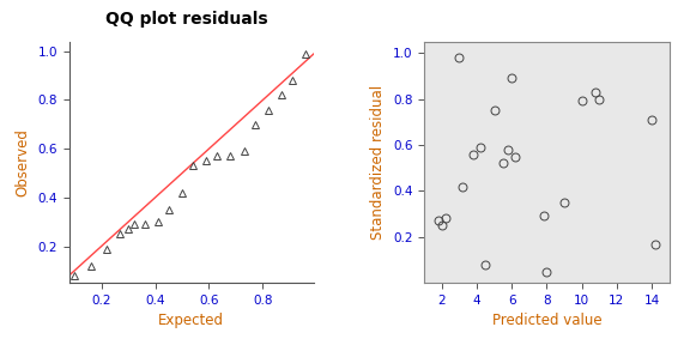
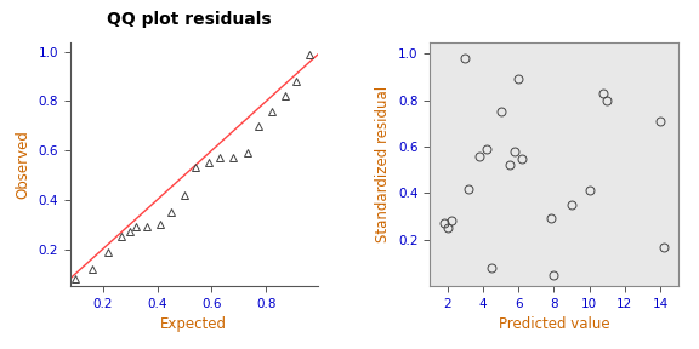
10: 0.79 -> 0.41
